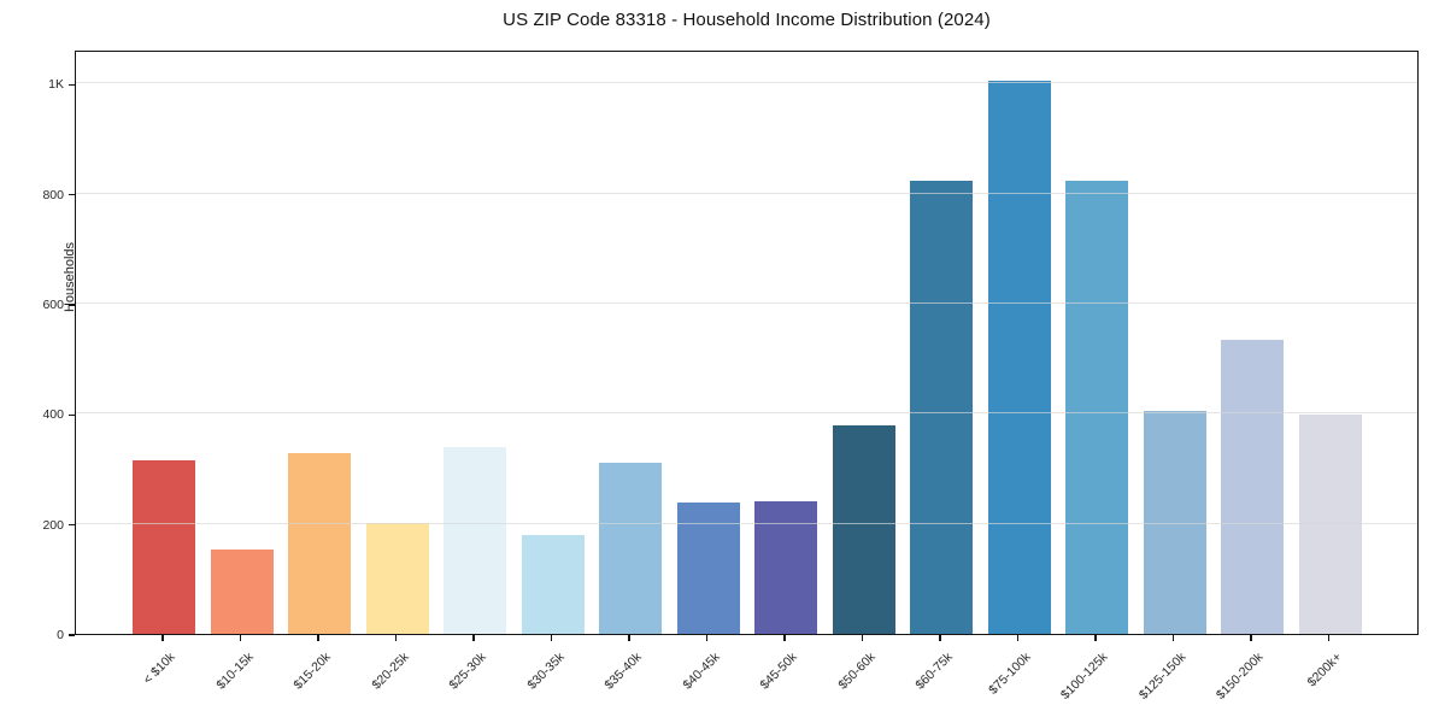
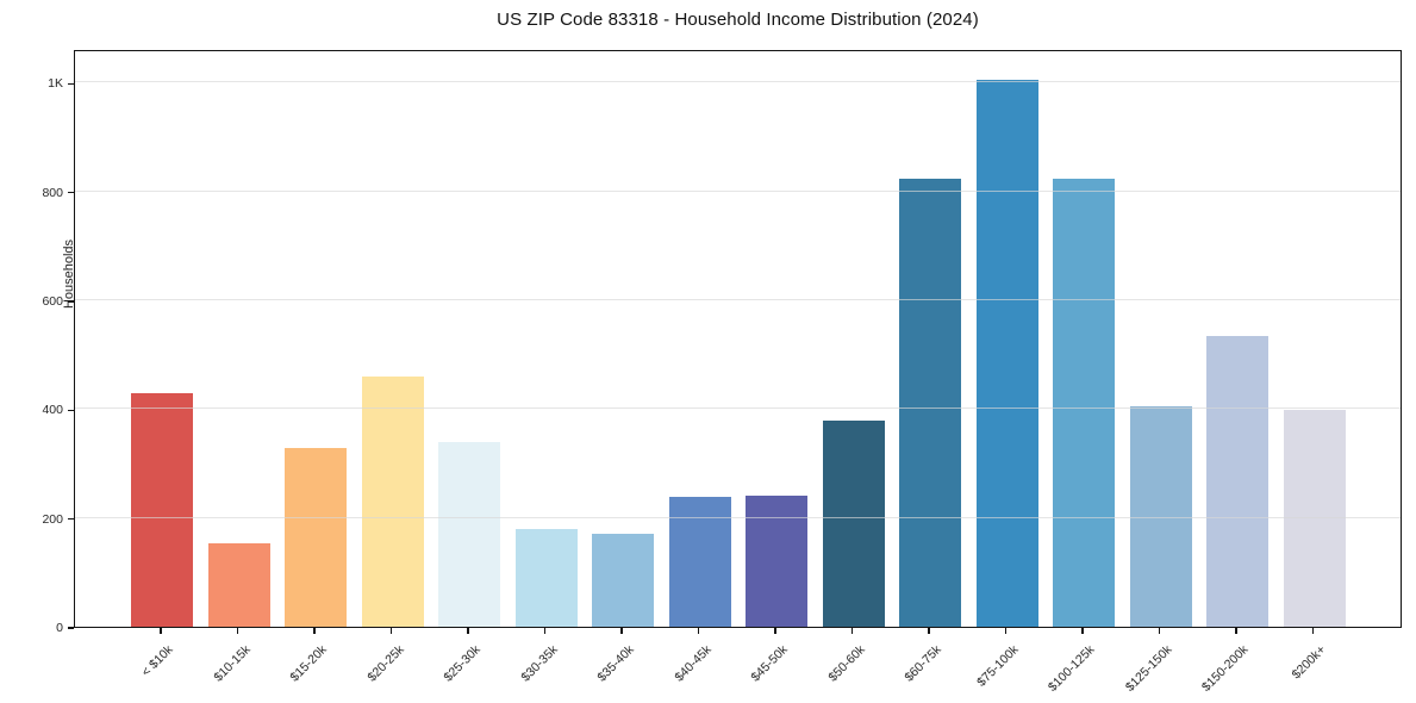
< $10k: 320 -> 430
$20-25k: 200 -> 460
$35-40k: 310 -> 170
